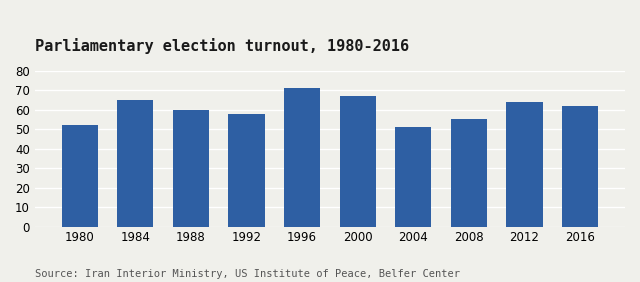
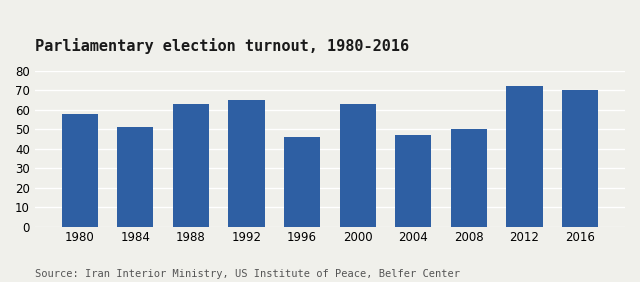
1980: 52 -> 58
1984: 65 -> 51
1988: 60 -> 63
1992: 58 -> 65
1996: 71 -> 46
2000: 67 -> 63
2004: 51 -> 47
2008: 55 -> 50
2012: 64 -> 72
2016: 62 -> 70
